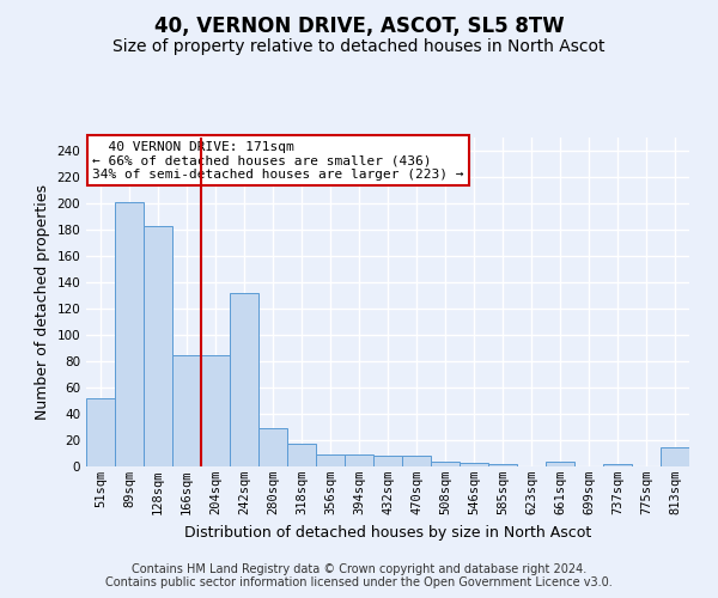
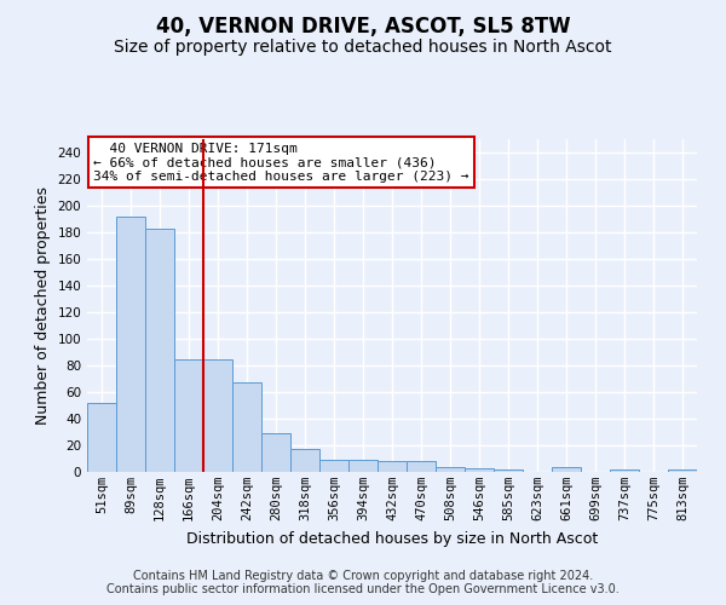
89sqm: 201 -> 192
242sqm: 132 -> 67
813sqm: 15 -> 2
